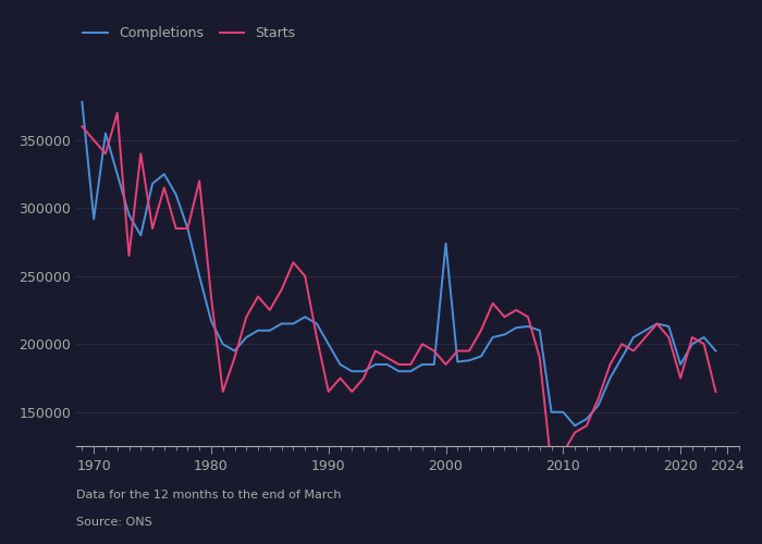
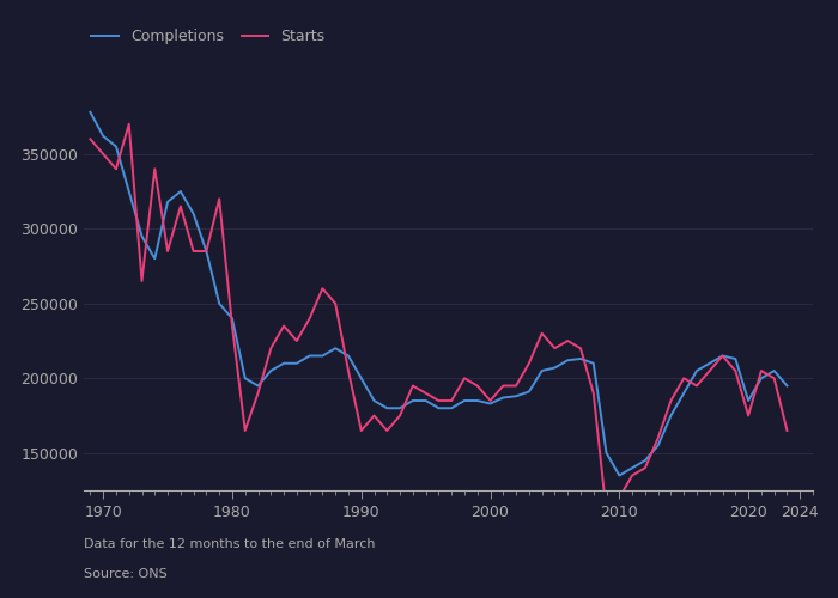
Completions/1970: 292000 -> 362000
Completions/1980: 217000 -> 240000
Completions/2000: 274000 -> 183000
Completions/2010: 150000 -> 135000
